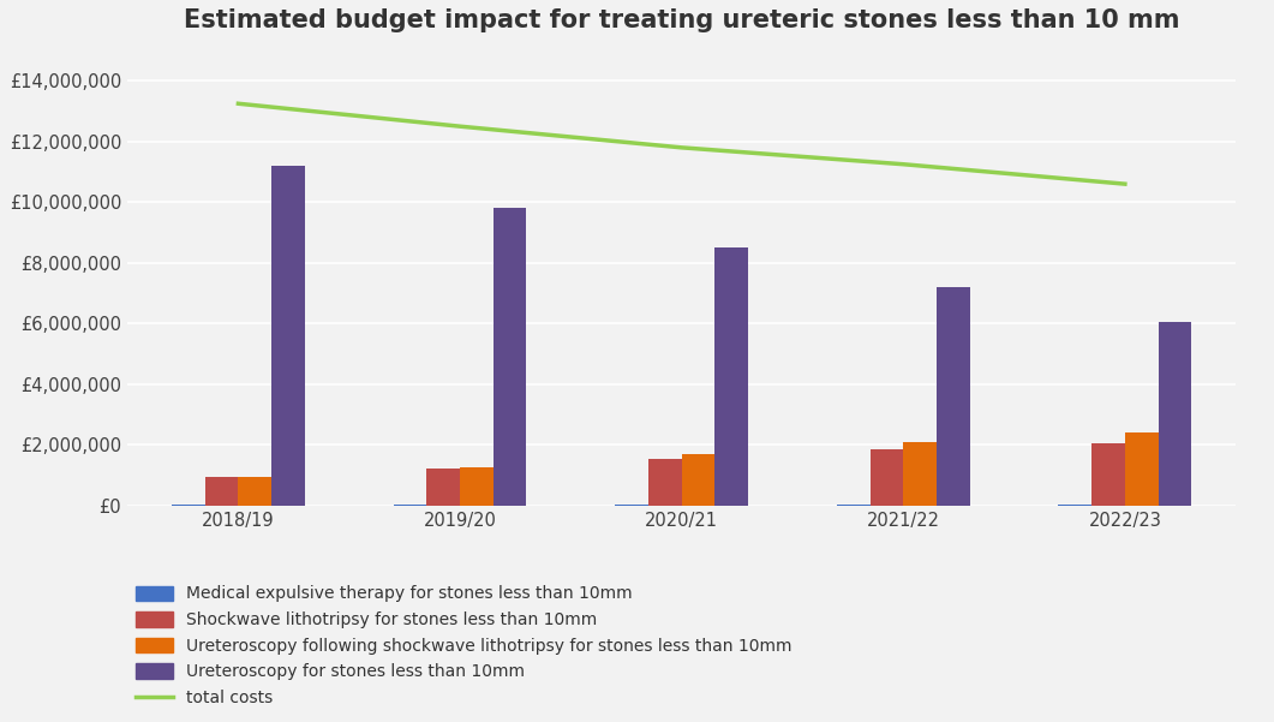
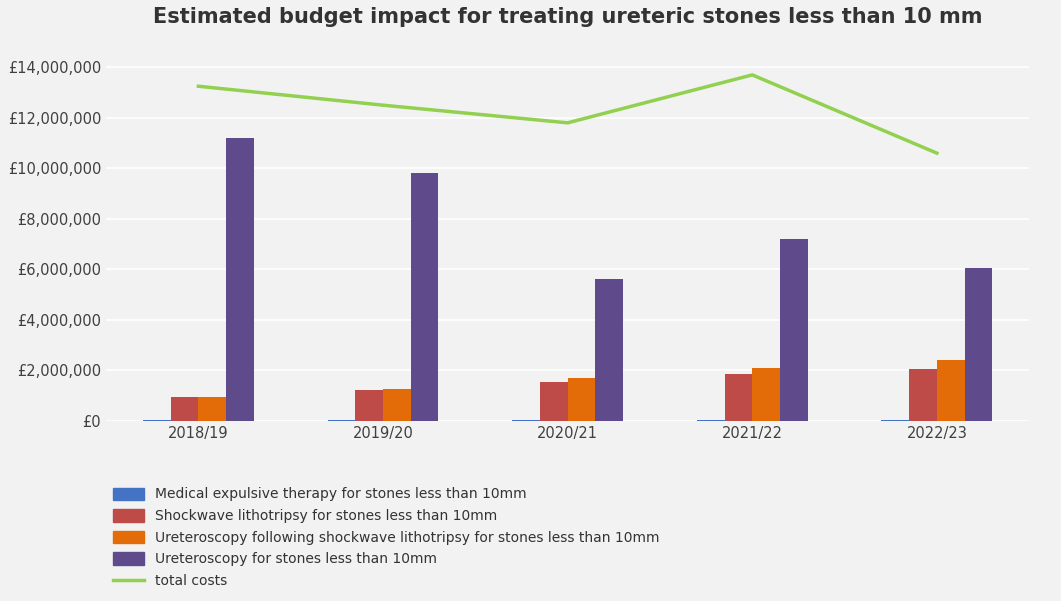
Ureteroscopy for stones less than 10mm/2020/21: £8,500,000 -> £5,600,000
total costs/2021/22: £11,250,000 -> £13,700,000
